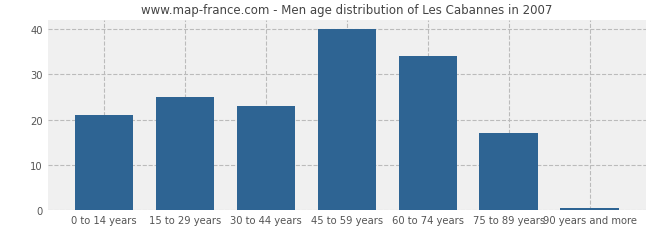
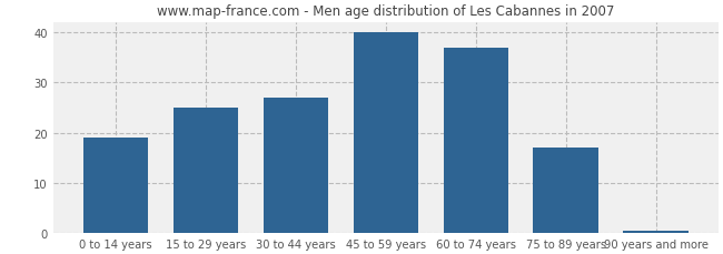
0 to 14 years: 21.0 -> 19.0
30 to 44 years: 23.0 -> 27.0
60 to 74 years: 34.0 -> 37.0
